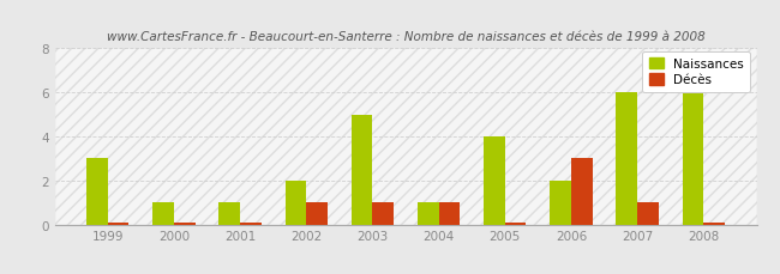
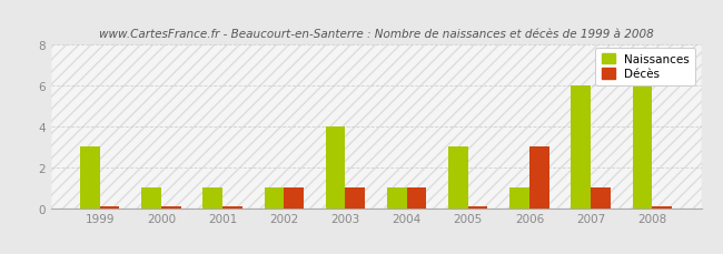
Naissances/2002: 2 -> 1
Naissances/2003: 5 -> 4
Naissances/2005: 4 -> 3
Naissances/2006: 2 -> 1
